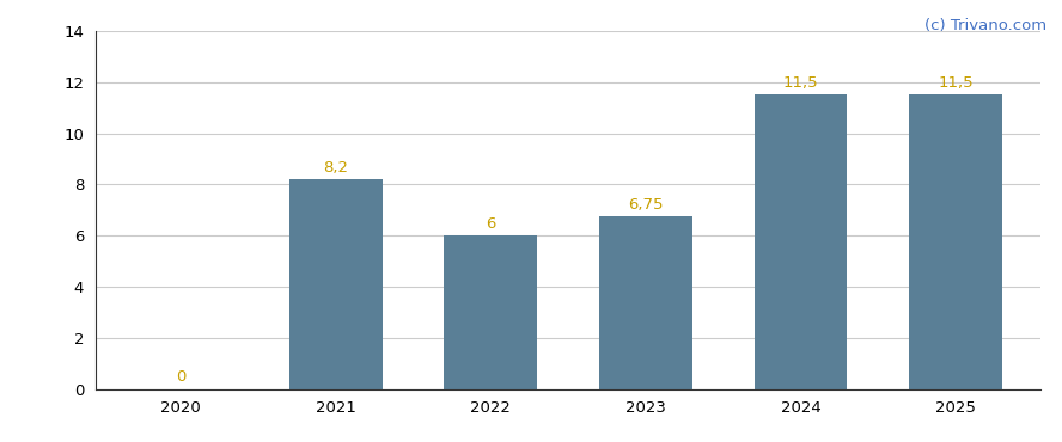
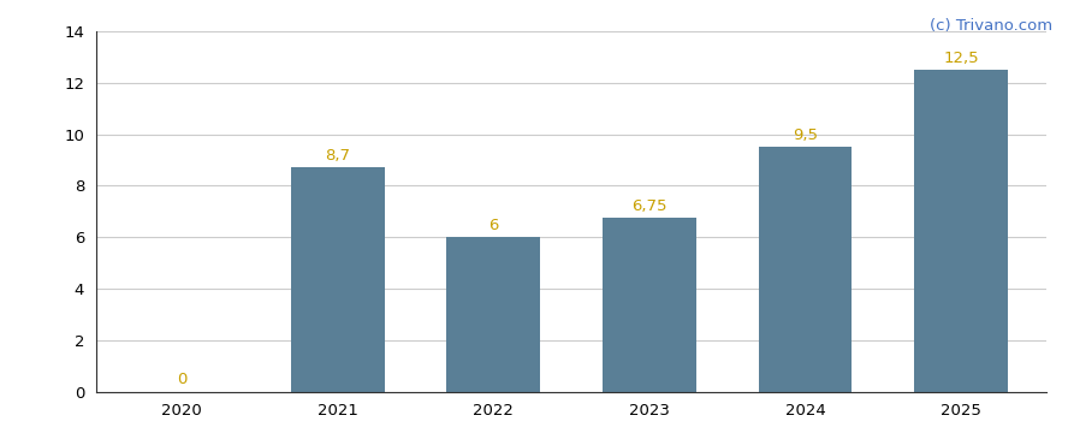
2021: 8,2 -> 8,7
2024: 11,5 -> 9,5
2025: 11,5 -> 12,5
